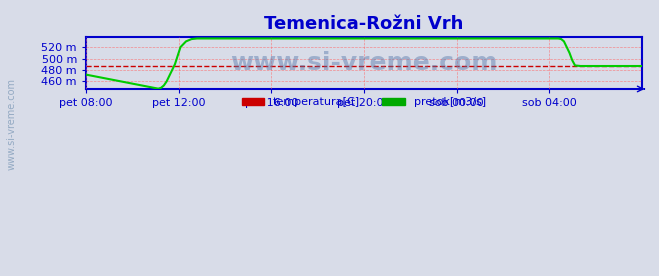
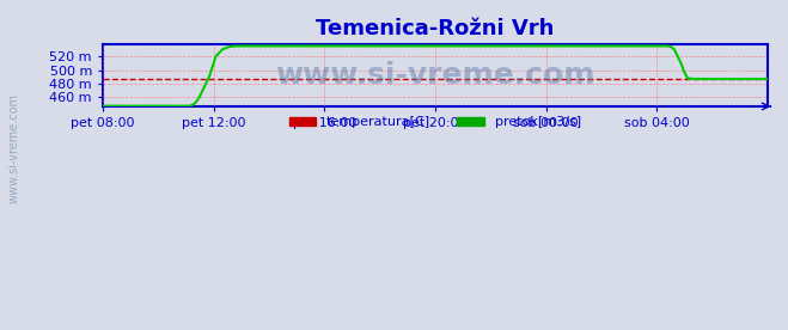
pet 08:00: 472 m -> 448 m
